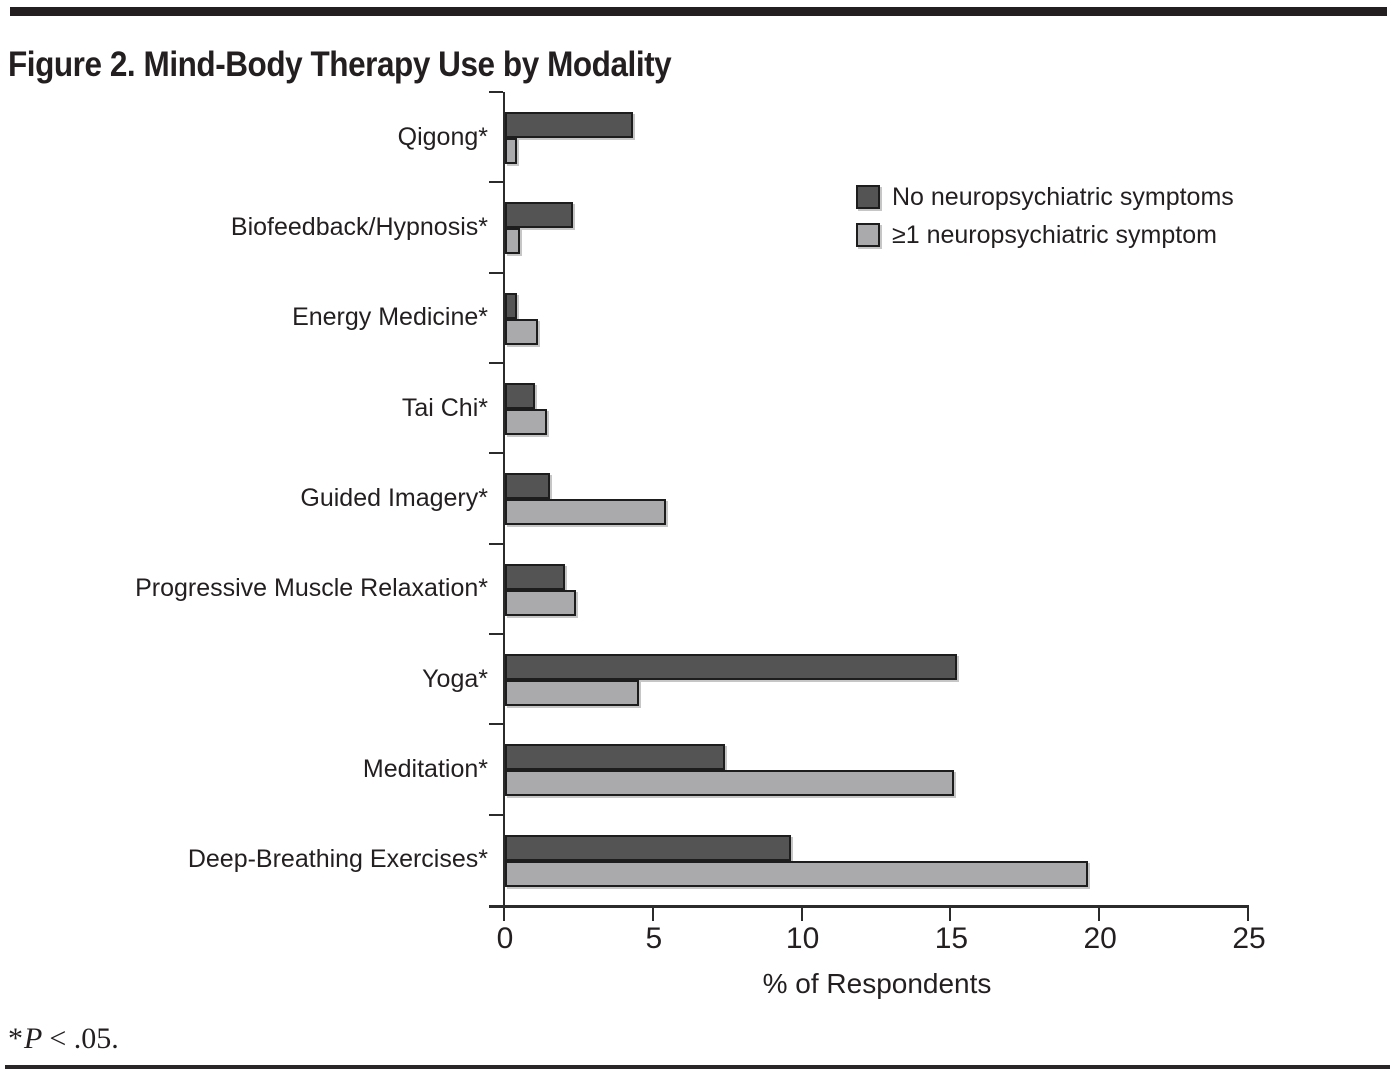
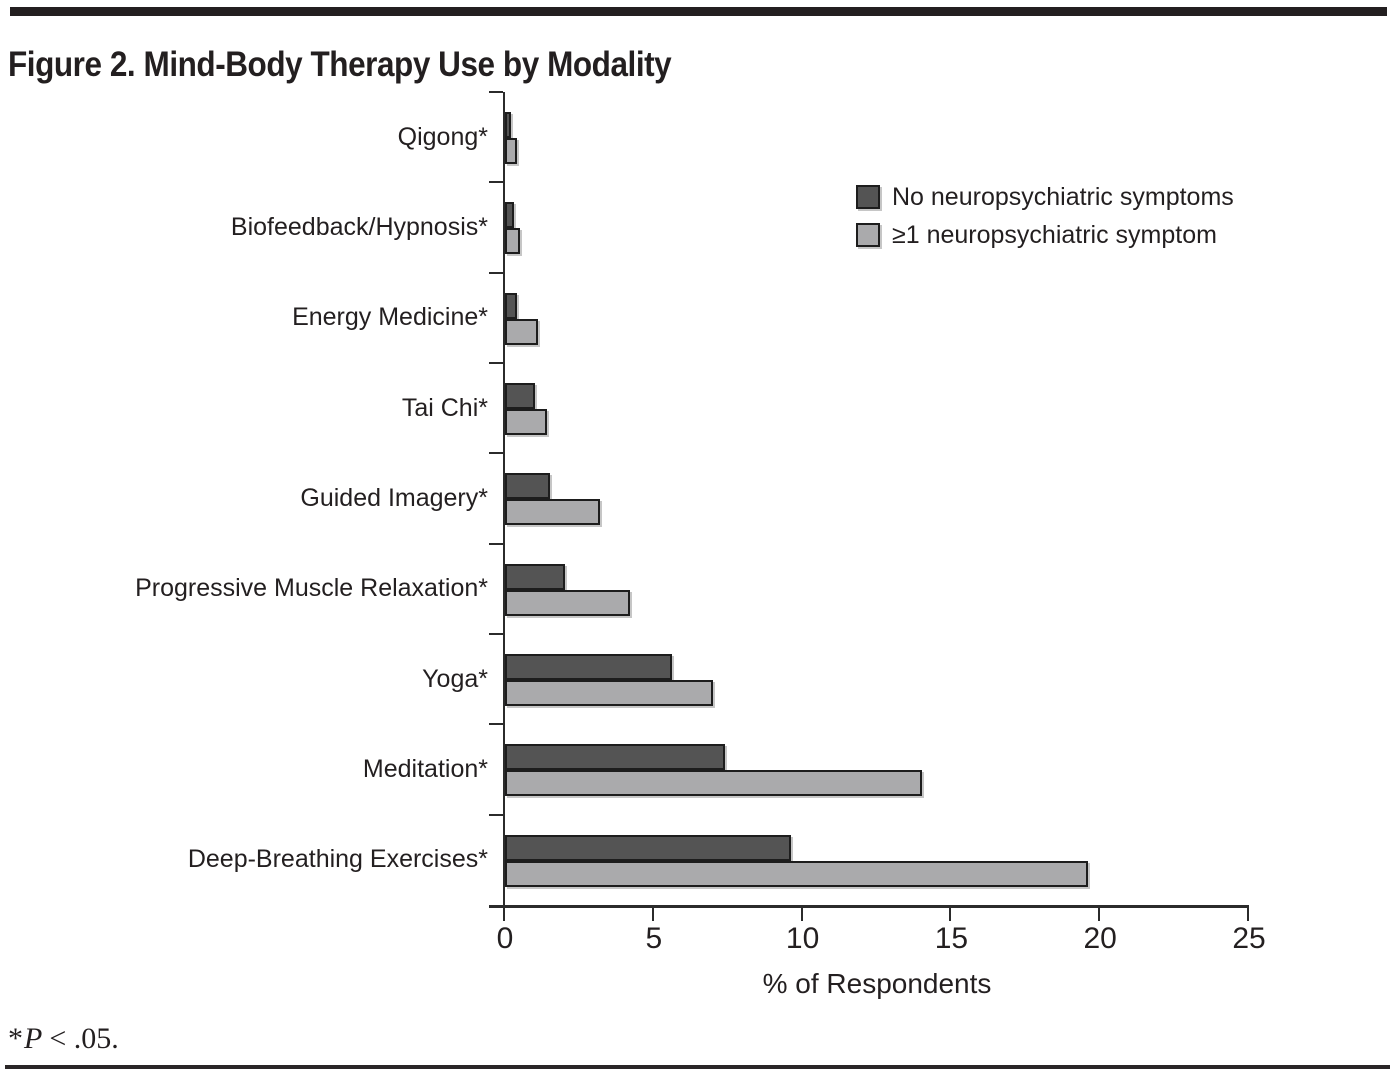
No neuropsychiatric symptoms/Qigong*: 4.3 -> 0.2
No neuropsychiatric symptoms/Biofeedback/Hypnosis*: 2.3 -> 0.3
≥1 neuropsychiatric symptom/Guided Imagery*: 5.4 -> 3.2
≥1 neuropsychiatric symptom/Progressive Muscle Relaxation*: 2.4 -> 4.2
No neuropsychiatric symptoms/Yoga*: 15.2 -> 5.6
≥1 neuropsychiatric symptom/Yoga*: 4.5 -> 7.0
≥1 neuropsychiatric symptom/Meditation*: 15.1 -> 14.0
